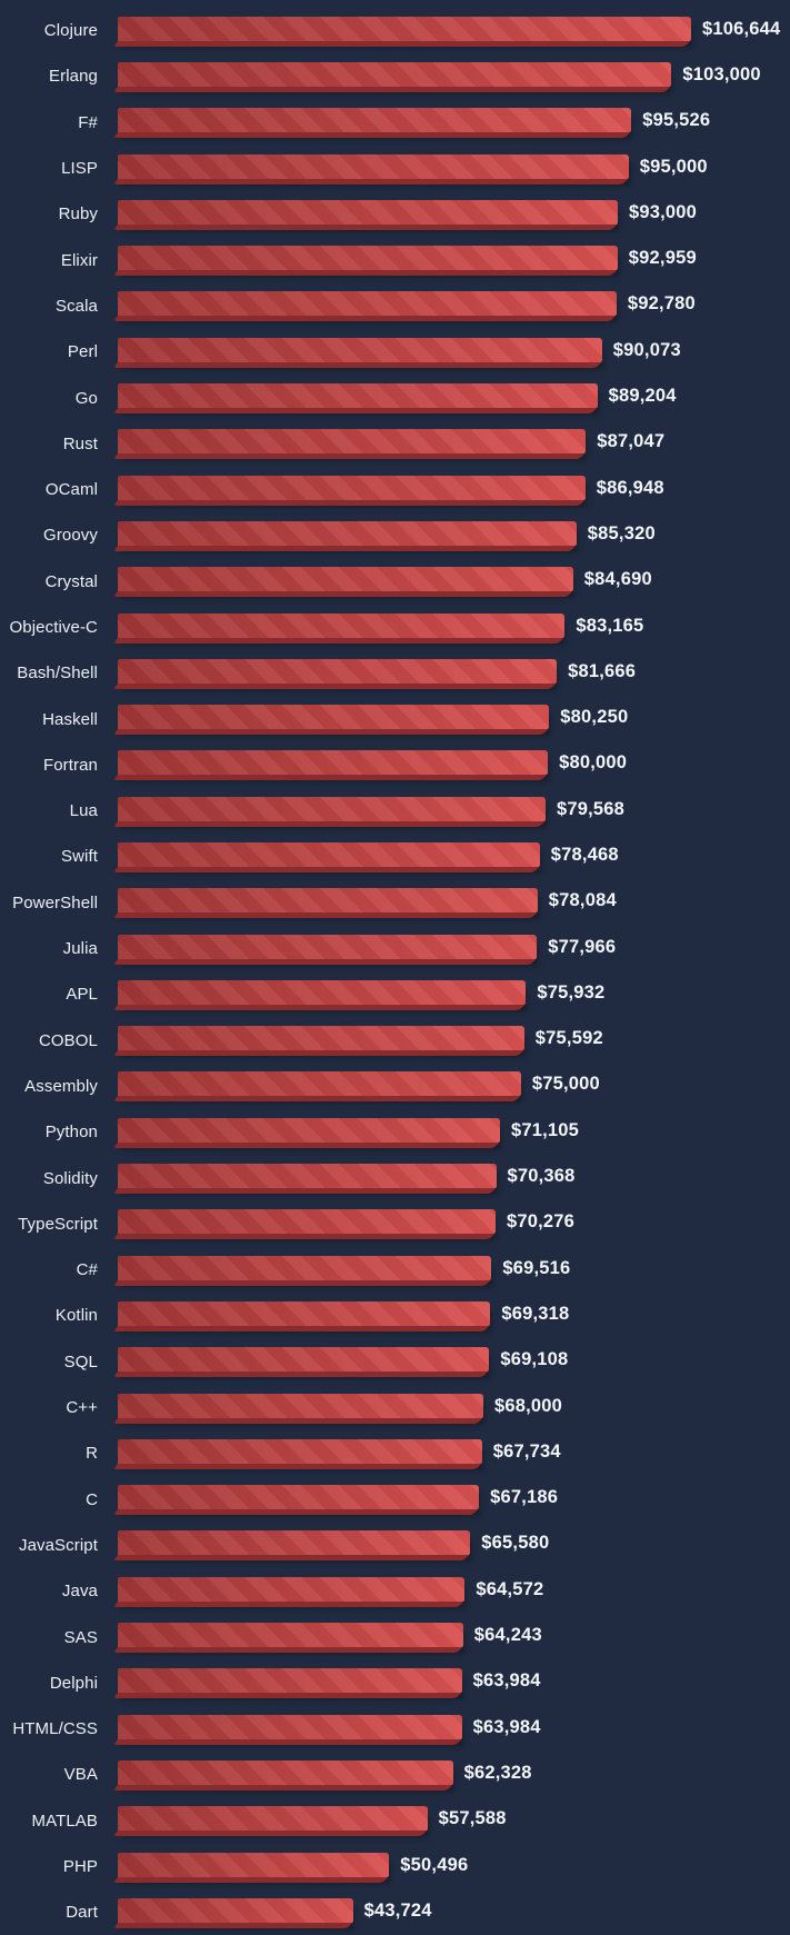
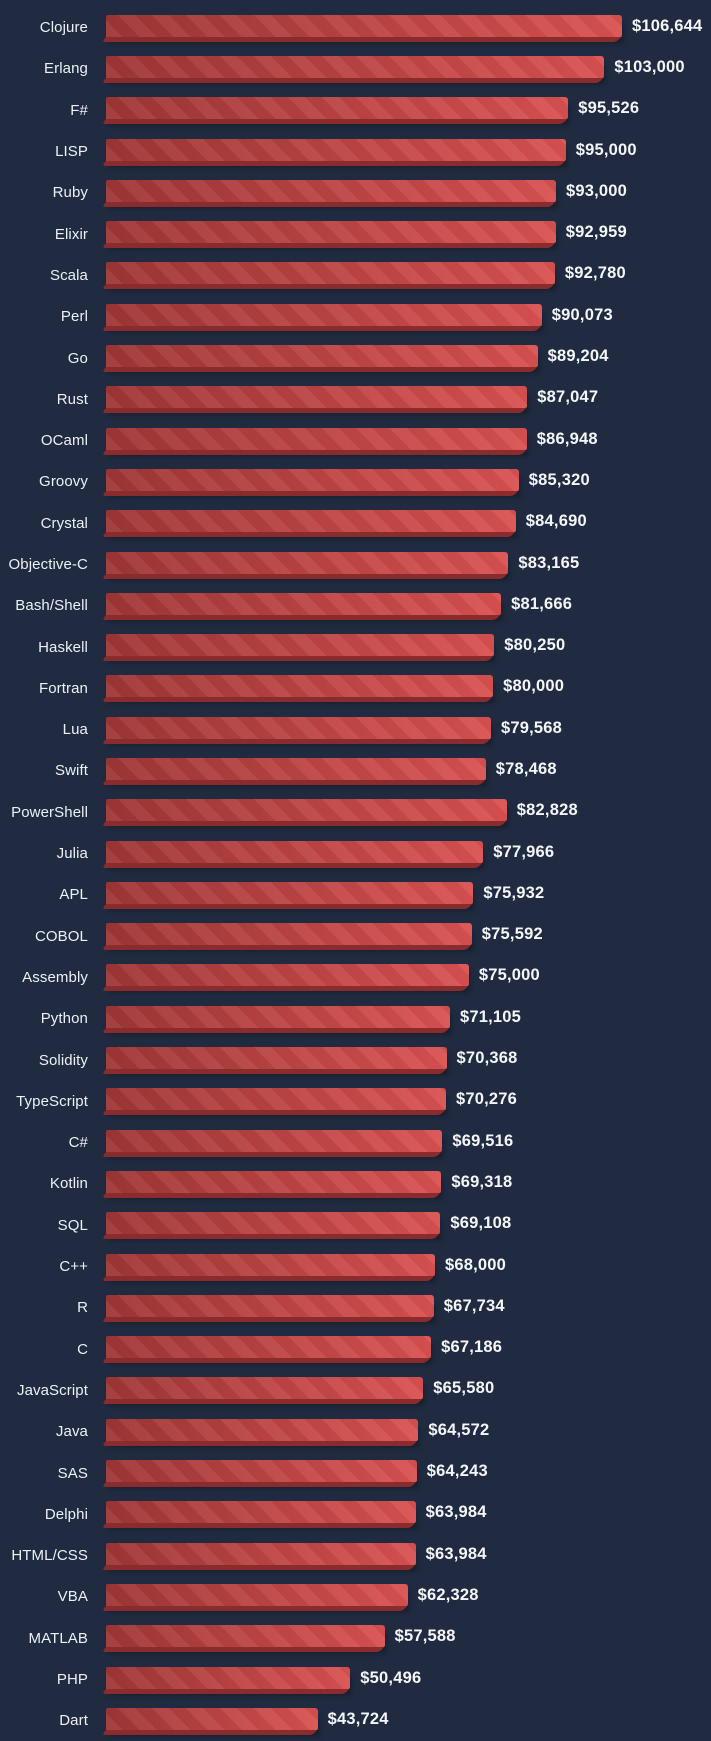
PowerShell: $78,084 -> $82,828
